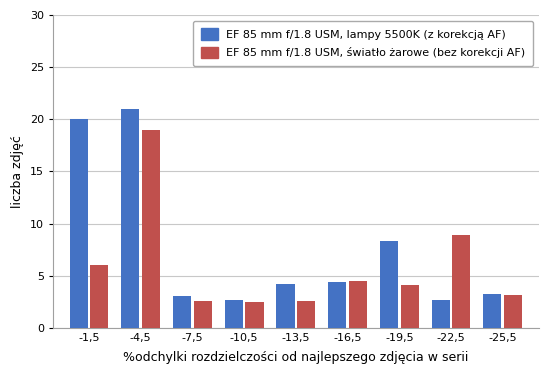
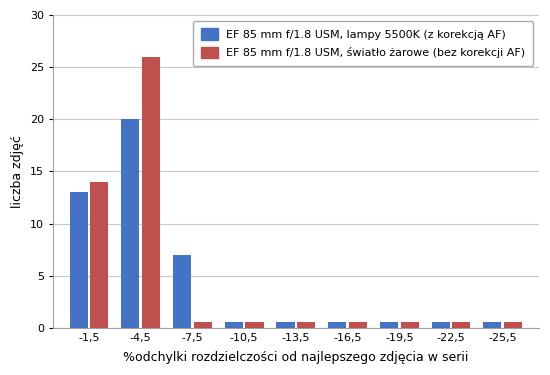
EF 85 mm f/1.8 USM, lampy 5500K (z korekcją AF)/-1,5: 20.0 -> 13.0
EF 85 mm f/1.8 USM, światło żarowe (bez korekcji AF)/-1,5: 6.0 -> 14.0
EF 85 mm f/1.8 USM, lampy 5500K (z korekcją AF)/-4,5: 21.0 -> 20.0
EF 85 mm f/1.8 USM, światło żarowe (bez korekcji AF)/-4,5: 19.0 -> 26.0
EF 85 mm f/1.8 USM, lampy 5500K (z korekcją AF)/-7,5: 3.0 -> 7.0
EF 85 mm f/1.8 USM, światło żarowe (bez korekcji AF)/-7,5: 2.6 -> 0.5
EF 85 mm f/1.8 USM, lampy 5500K (z korekcją AF)/-10,5: 2.7 -> 0.5
EF 85 mm f/1.8 USM, światło żarowe (bez korekcji AF)/-10,5: 2.5 -> 0.5
EF 85 mm f/1.8 USM, lampy 5500K (z korekcją AF)/-13,5: 4.2 -> 0.5
EF 85 mm f/1.8 USM, światło żarowe (bez korekcji AF)/-13,5: 2.6 -> 0.5
EF 85 mm f/1.8 USM, lampy 5500K (z korekcją AF)/-16,5: 4.4 -> 0.5
EF 85 mm f/1.8 USM, światło żarowe (bez korekcji AF)/-16,5: 4.5 -> 0.5
EF 85 mm f/1.8 USM, lampy 5500K (z korekcją AF)/-19,5: 8.3 -> 0.5
EF 85 mm f/1.8 USM, światło żarowe (bez korekcji AF)/-19,5: 4.1 -> 0.5
EF 85 mm f/1.8 USM, lampy 5500K (z korekcją AF)/-22,5: 2.7 -> 0.5
EF 85 mm f/1.8 USM, światło żarowe (bez korekcji AF)/-22,5: 8.9 -> 0.5
EF 85 mm f/1.8 USM, lampy 5500K (z korekcją AF)/-25,5: 3.2 -> 0.5
EF 85 mm f/1.8 USM, światło żarowe (bez korekcji AF)/-25,5: 3.1 -> 0.5
